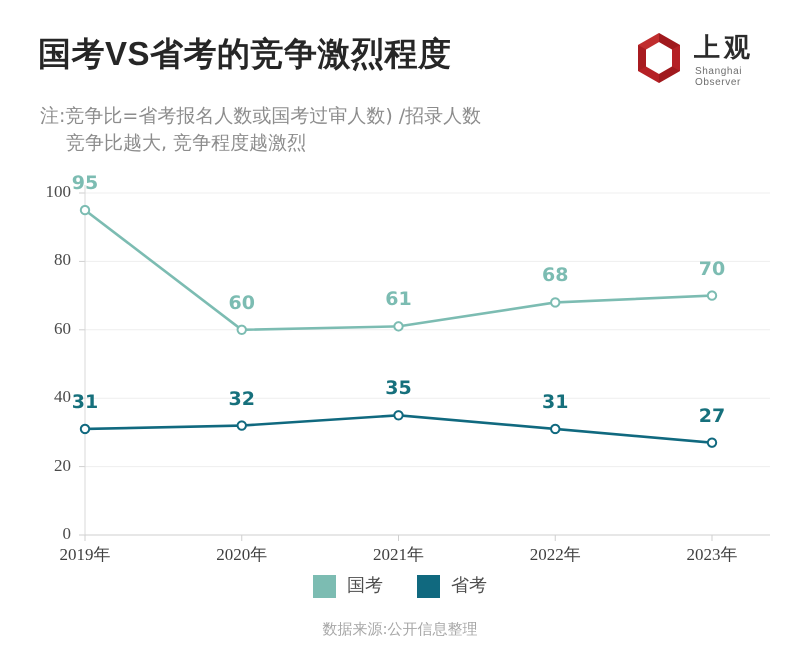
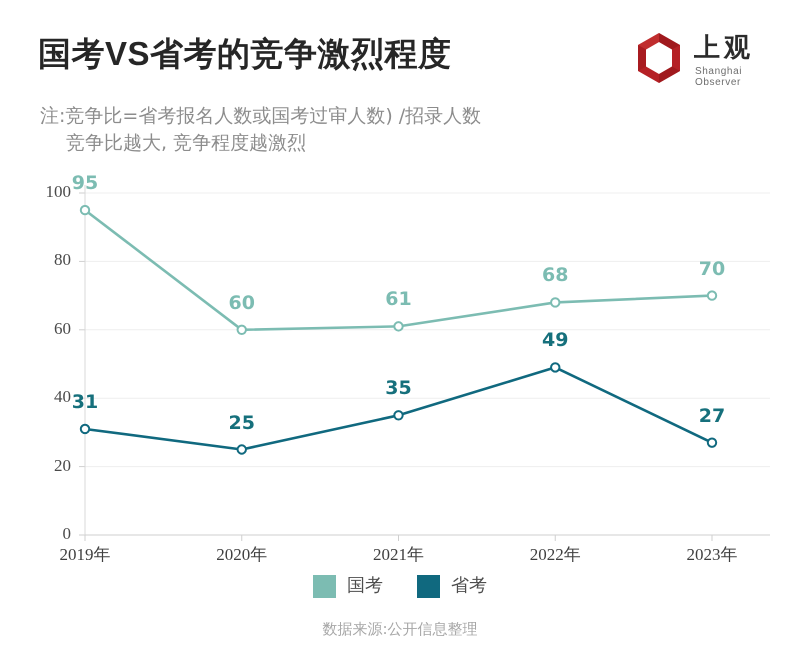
省考/2020年: 32 -> 25
省考/2022年: 31 -> 49
